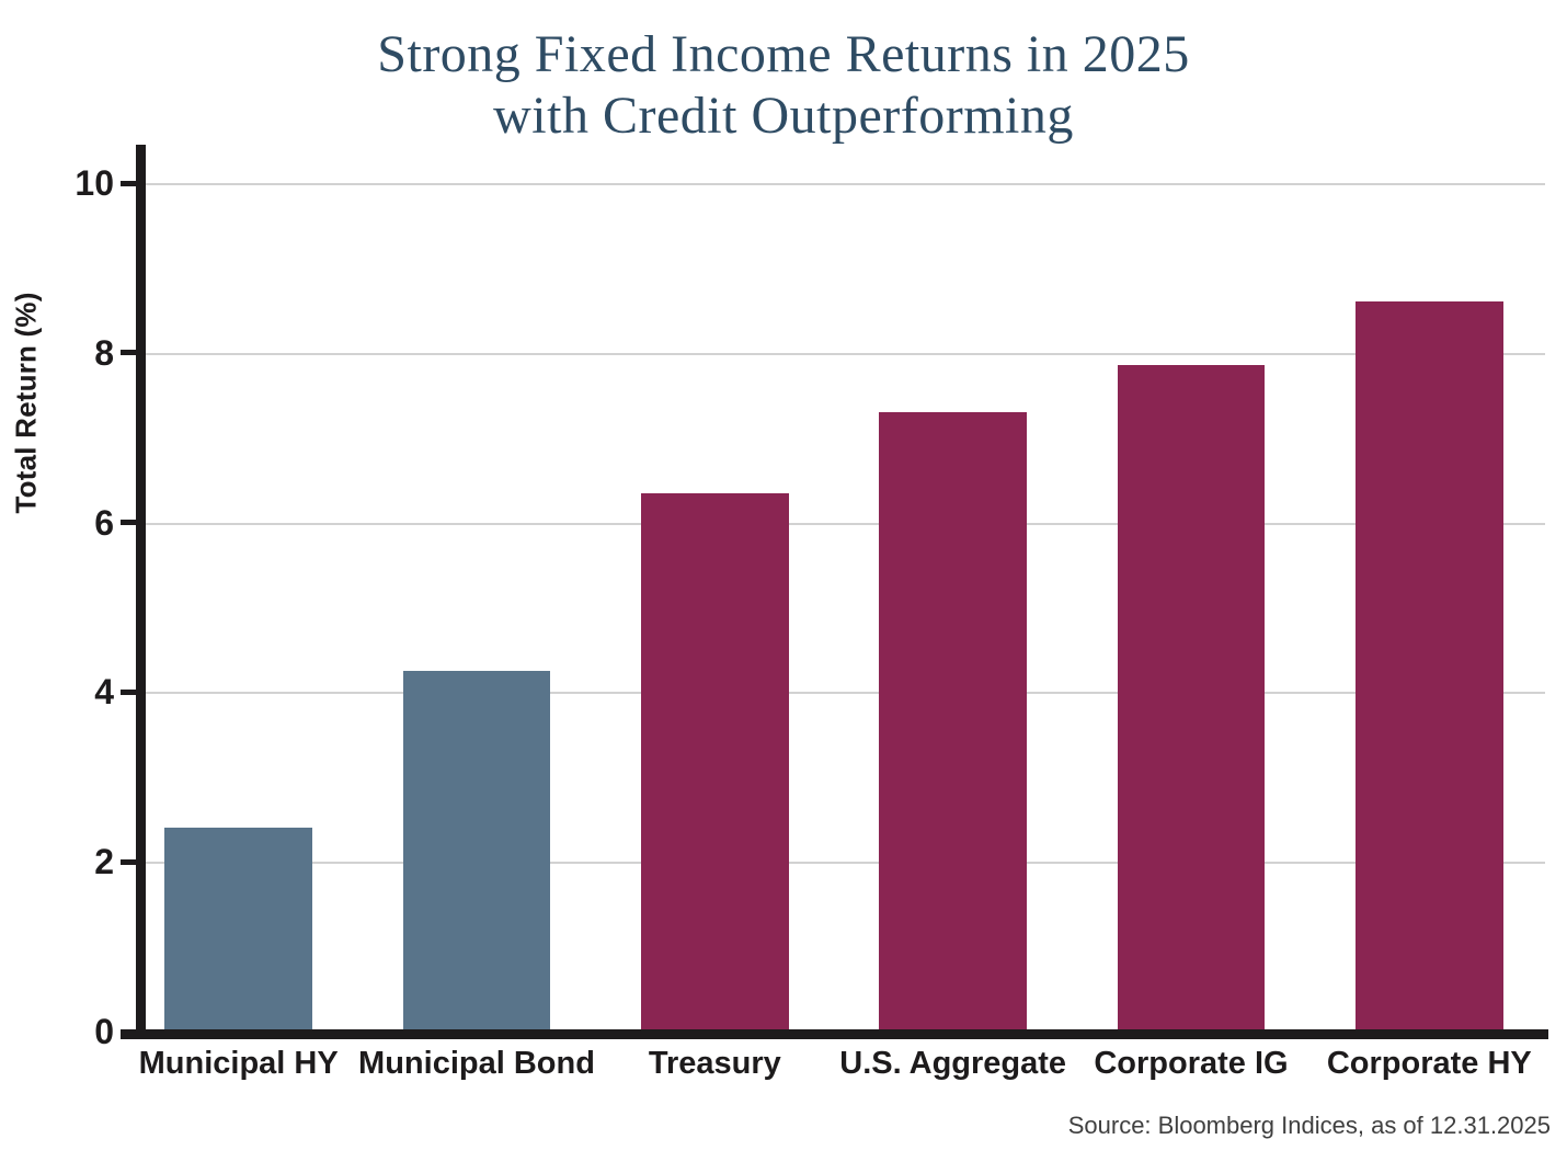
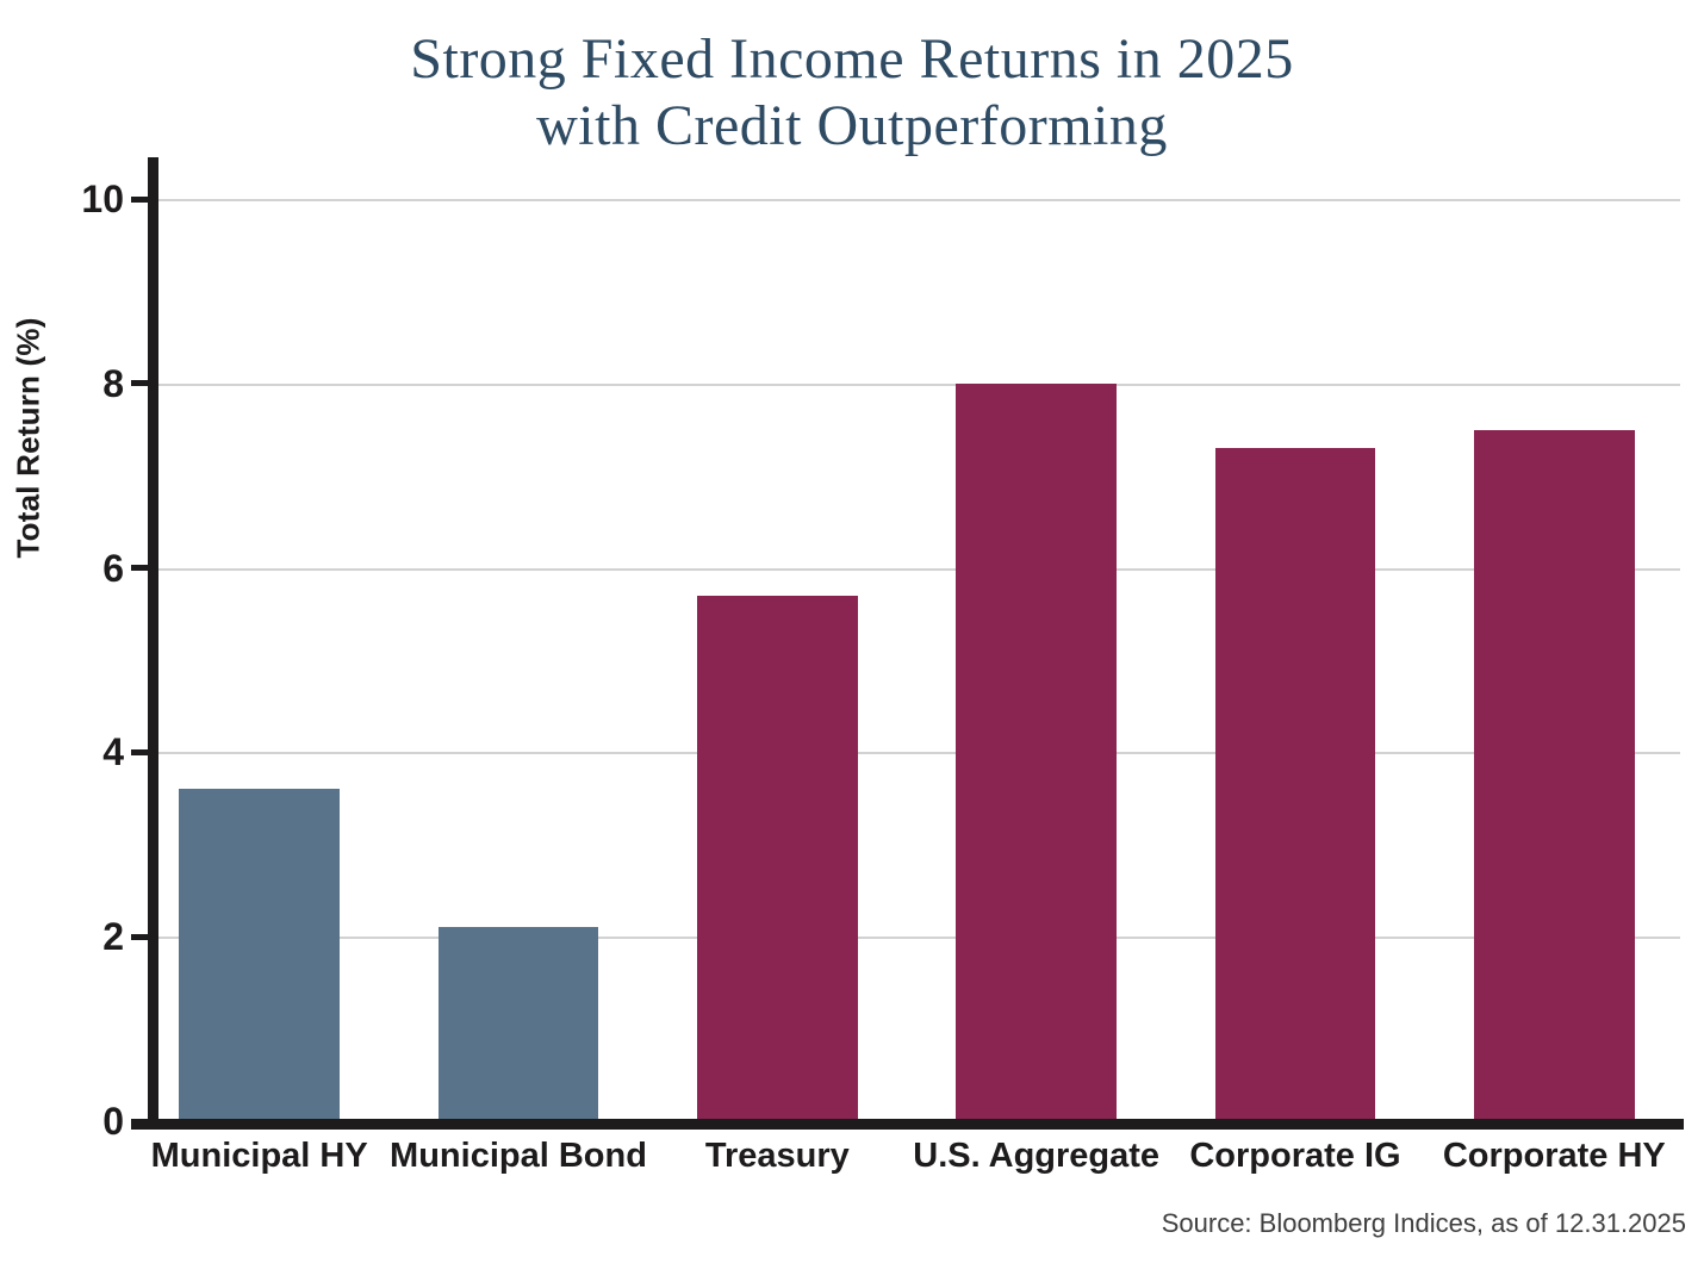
Municipal HY: 2.4 -> 3.6
Municipal Bond: 4.2 -> 2.1
Treasury: 6.3 -> 5.7
U.S. Aggregate: 7.3 -> 8.0
Corporate IG: 7.8 -> 7.3
Corporate HY: 8.6 -> 7.5
